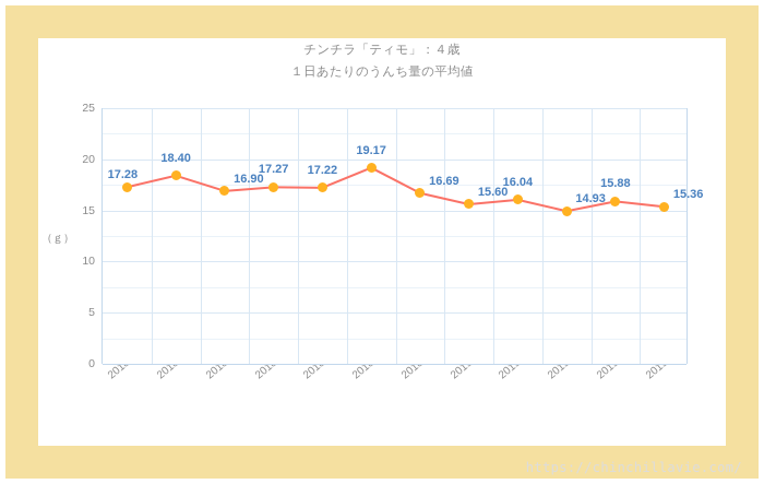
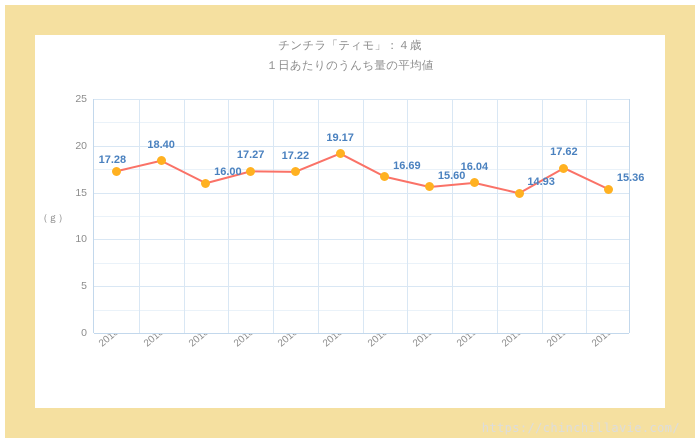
2018/08: 16.90 -> 16.00
2019/04: 15.88 -> 17.62
